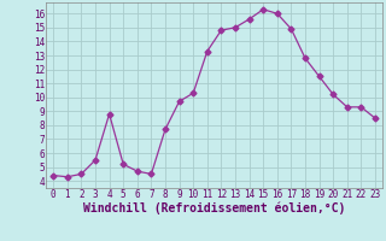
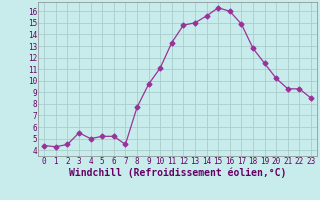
4: 8.8 -> 5.0
6: 4.7 -> 5.2
10: 10.3 -> 11.1
